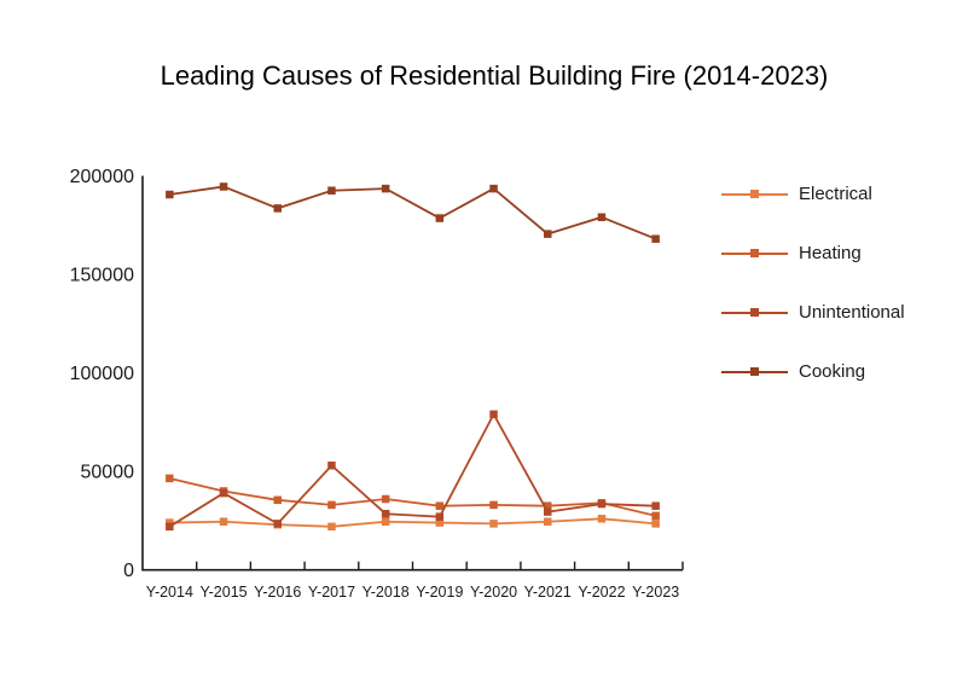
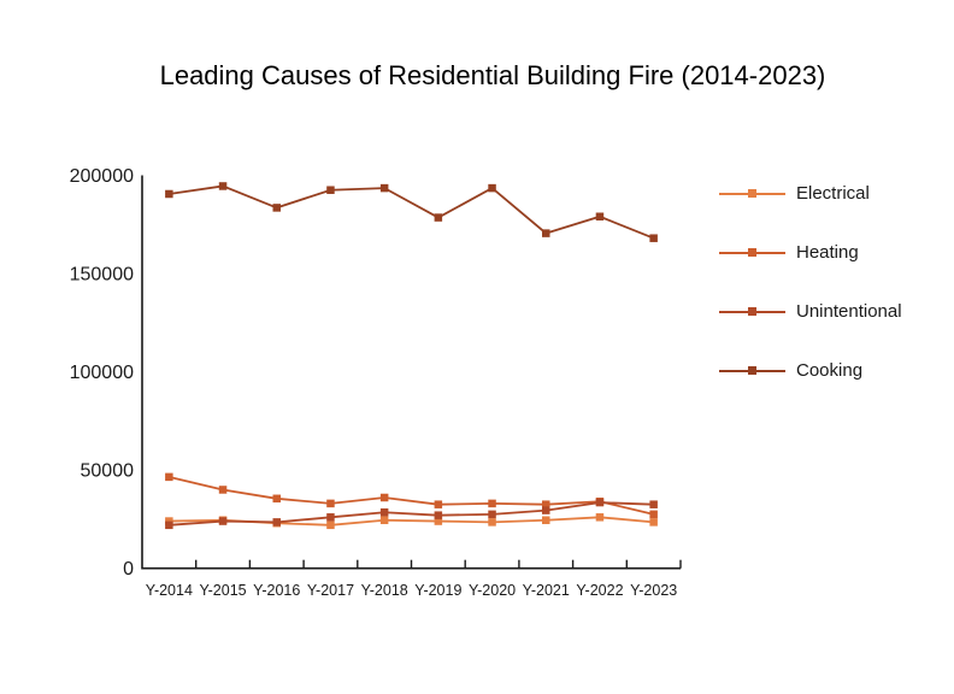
Unintentional/Y-2015: 39000 -> 24000
Unintentional/Y-2017: 53000 -> 26000
Unintentional/Y-2020: 79000 -> 28000
